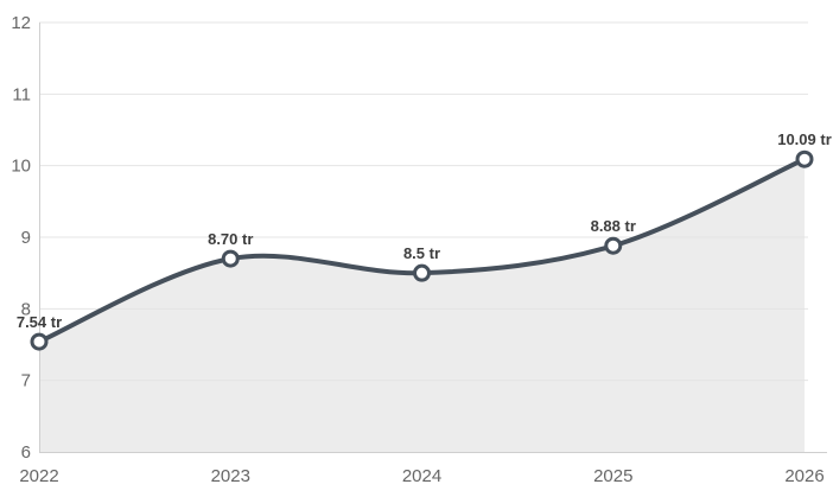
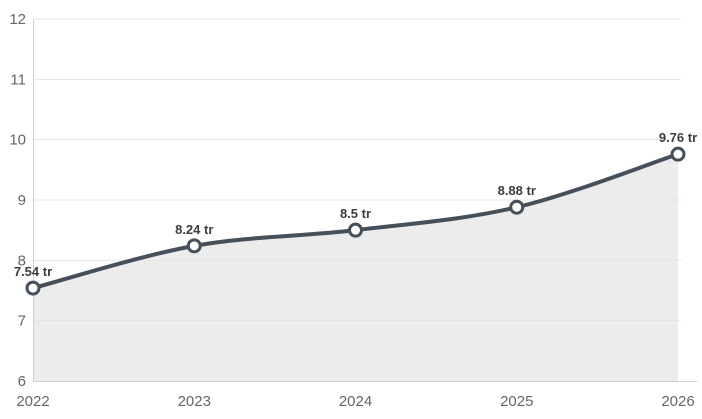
2023: 8.70 -> 8.24
2026: 10.09 -> 9.76
